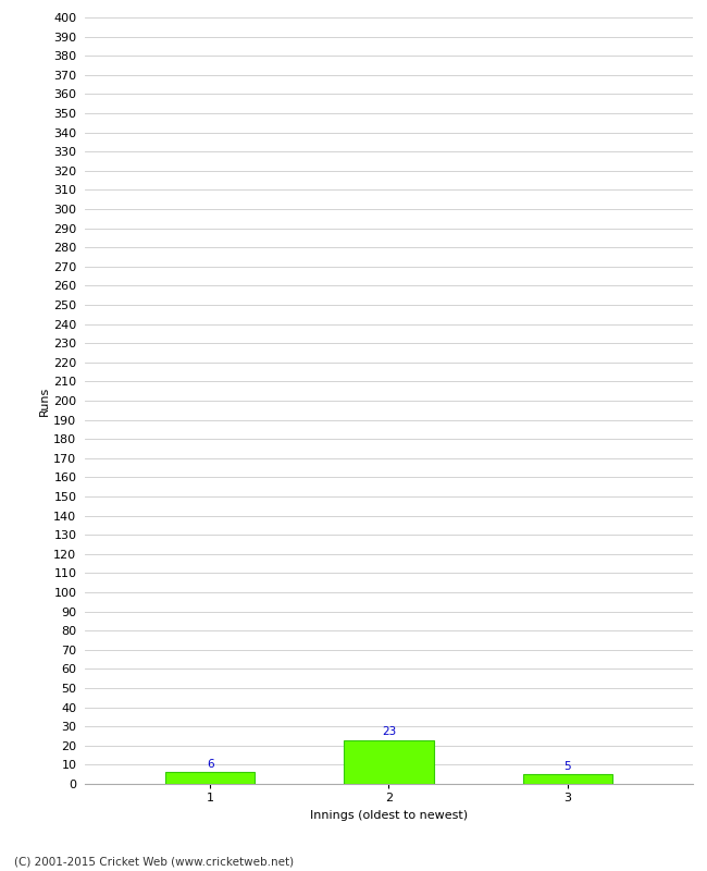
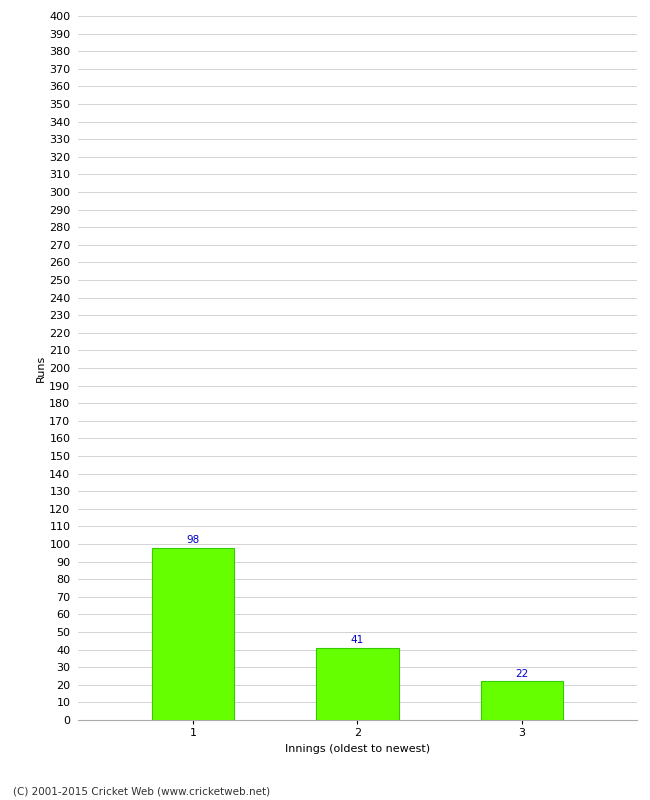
1: 6 -> 98
2: 23 -> 41
3: 5 -> 22
